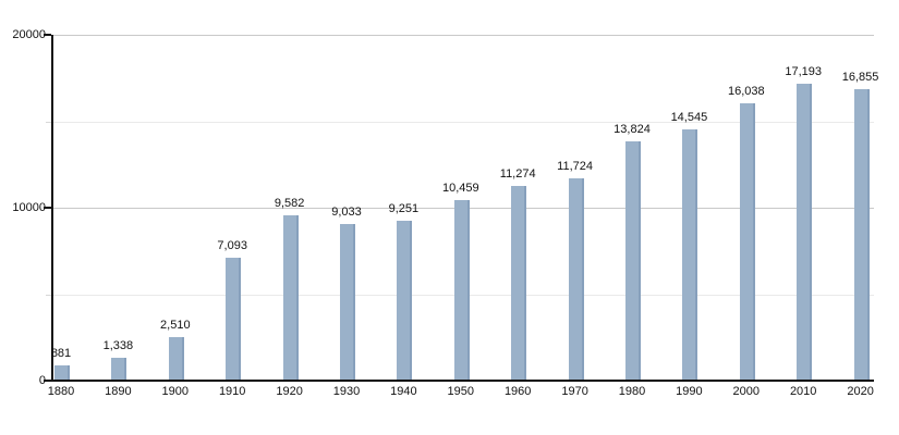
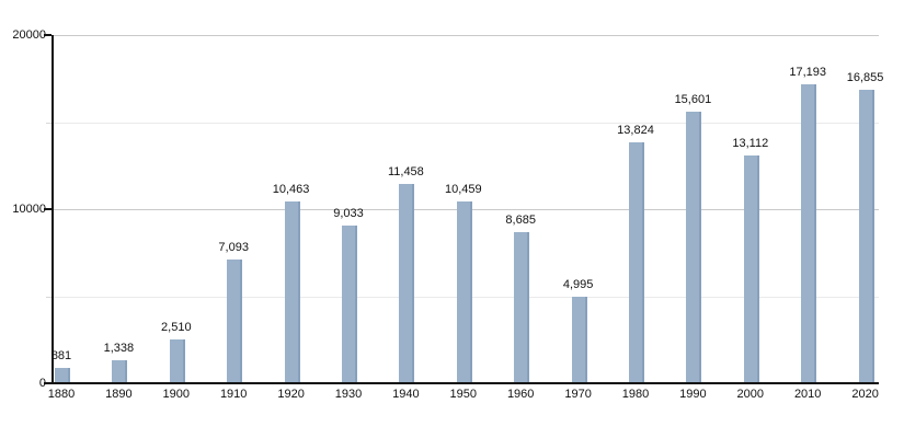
1920: 9,582 -> 10,463
1940: 9,251 -> 11,458
1960: 11,274 -> 8,685
1970: 11,724 -> 4,995
1990: 14,545 -> 15,601
2000: 16,038 -> 13,112
